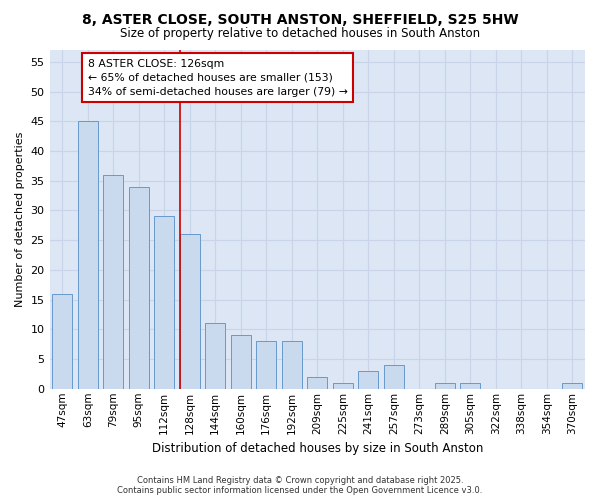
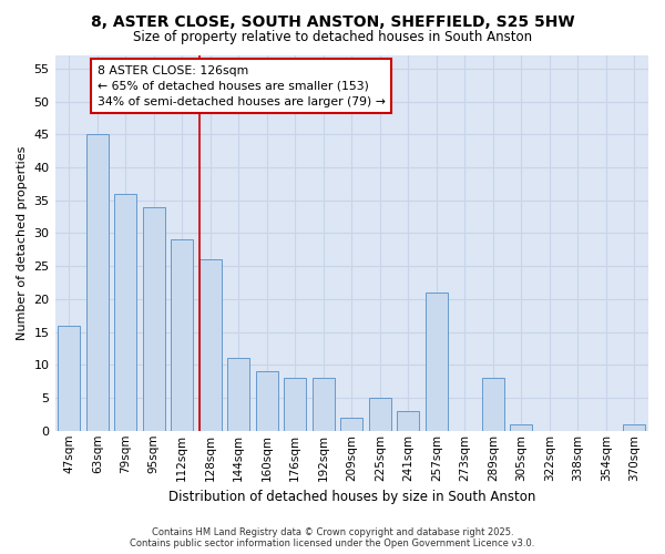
225sqm: 1 -> 5
257sqm: 4 -> 21
289sqm: 1 -> 8
